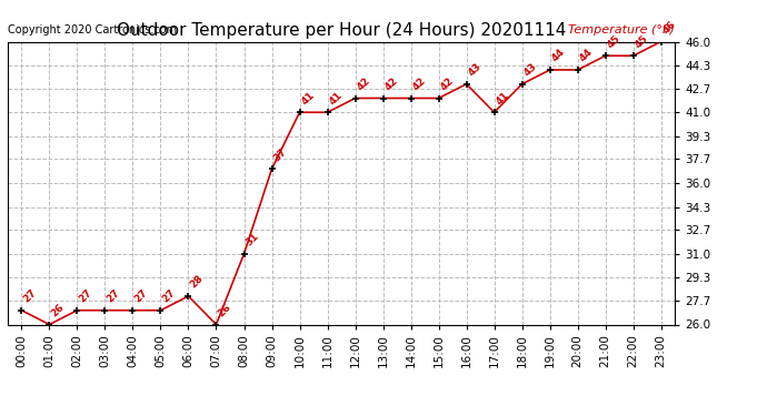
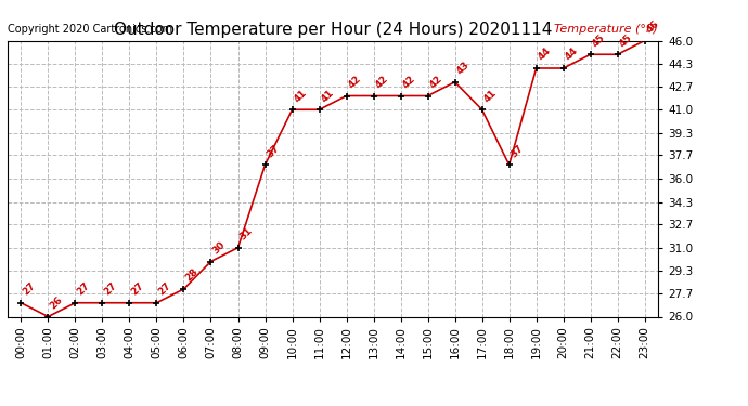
07:00: 26 -> 30
18:00: 43 -> 37
